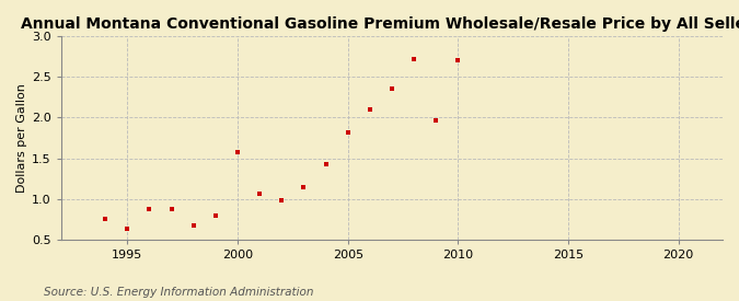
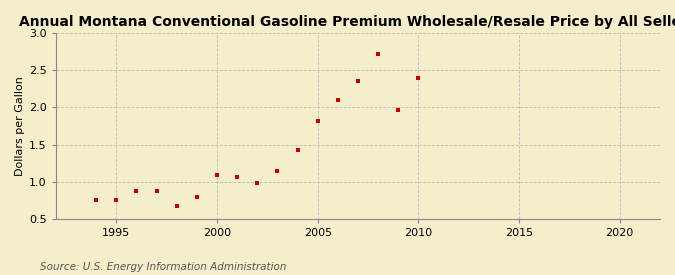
1995: 0.64 -> 0.76
2000: 1.58 -> 1.09
2010: 2.70 -> 2.40
